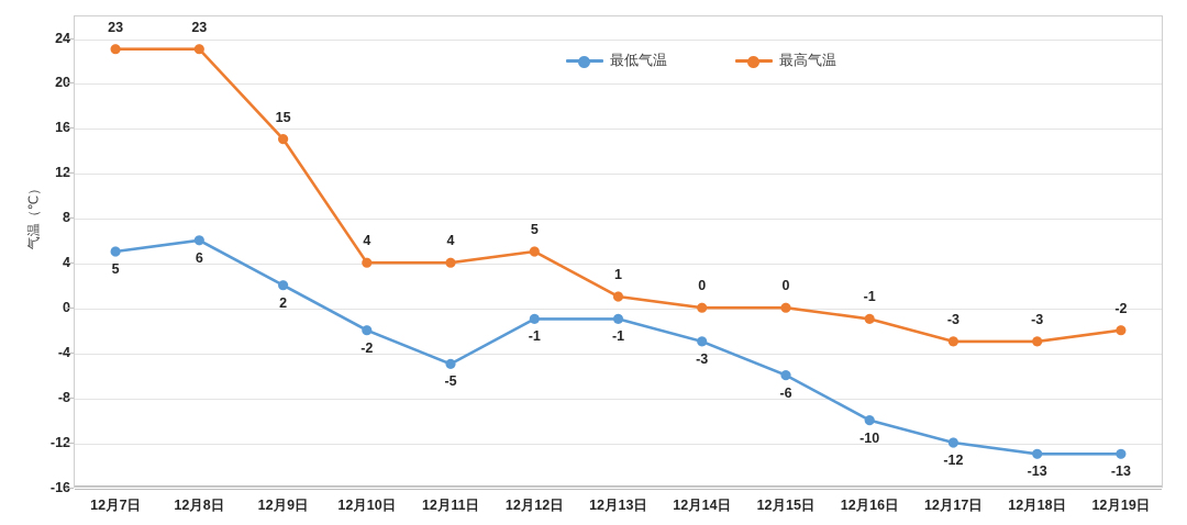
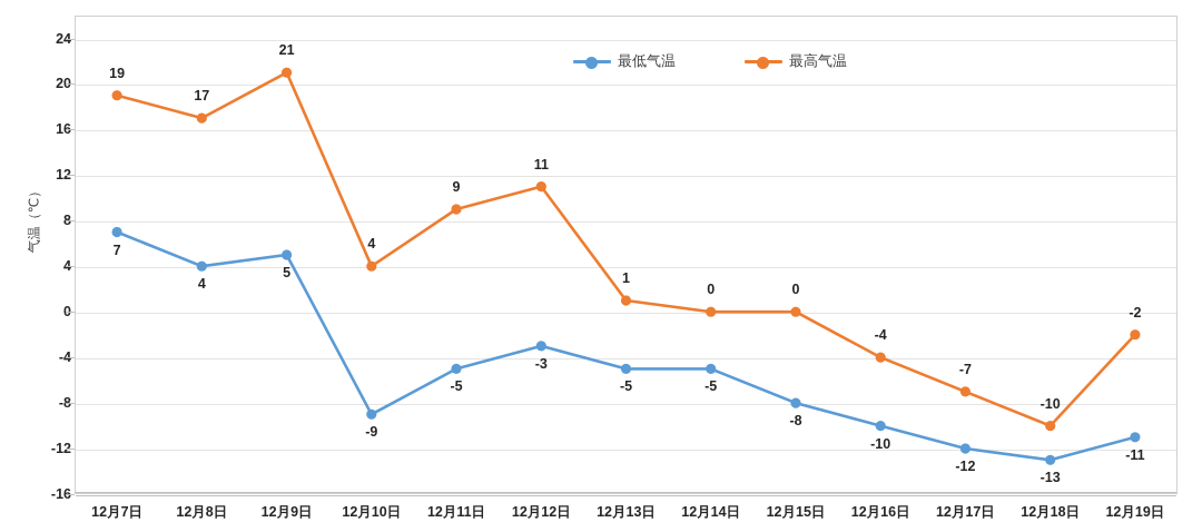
最低气温/12月7日: 5 -> 7
最高气温/12月7日: 23 -> 19
最低气温/12月8日: 6 -> 4
最高气温/12月8日: 23 -> 17
最低气温/12月9日: 2 -> 5
最高气温/12月9日: 15 -> 21
最低气温/12月10日: -2 -> -9
最高气温/12月11日: 4 -> 9
最低气温/12月12日: -1 -> -3
最高气温/12月12日: 5 -> 11
最低气温/12月13日: -1 -> -5
最低气温/12月14日: -3 -> -5
最低气温/12月15日: -6 -> -8
最高气温/12月16日: -1 -> -4
最高气温/12月17日: -3 -> -7
最高气温/12月18日: -3 -> -10
最低气温/12月19日: -13 -> -11
